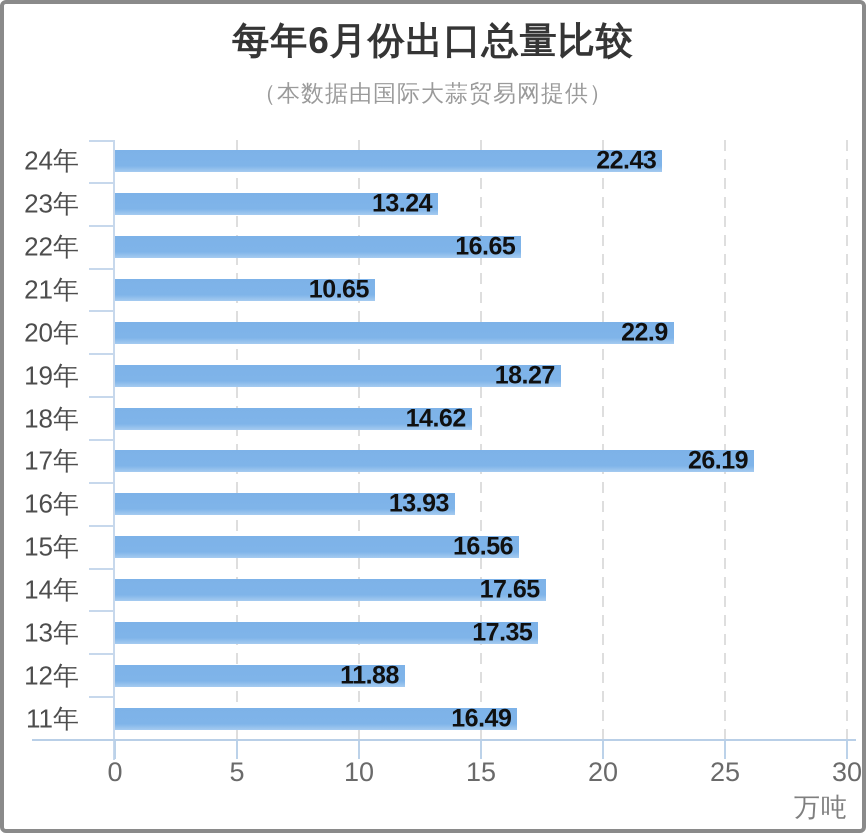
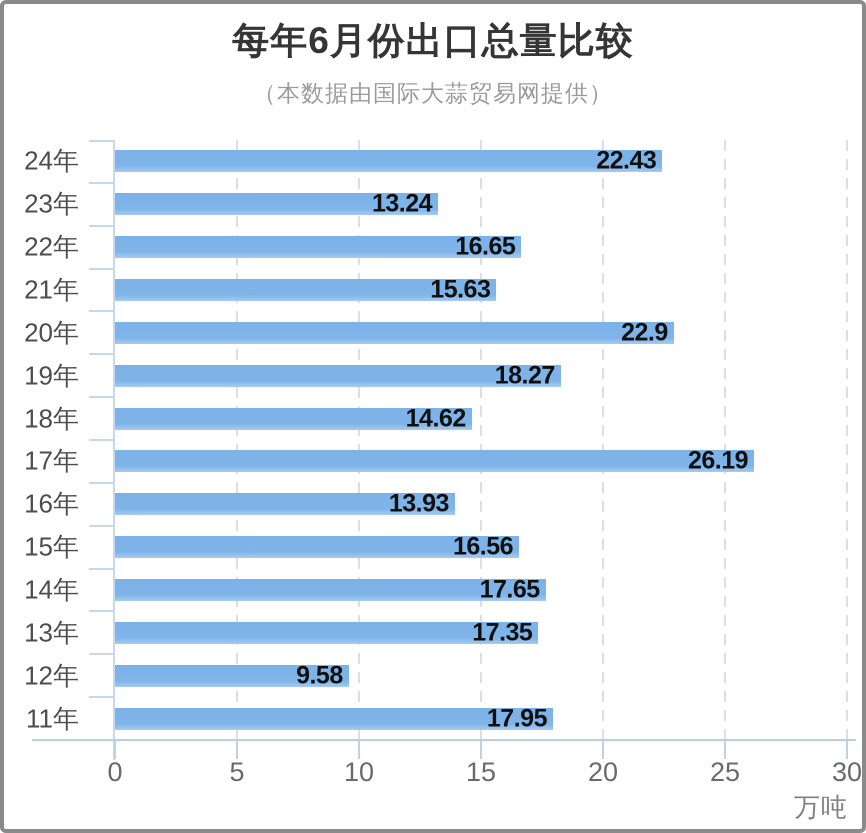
21年: 10.65 -> 15.63
12年: 11.88 -> 9.58
11年: 16.49 -> 17.95
